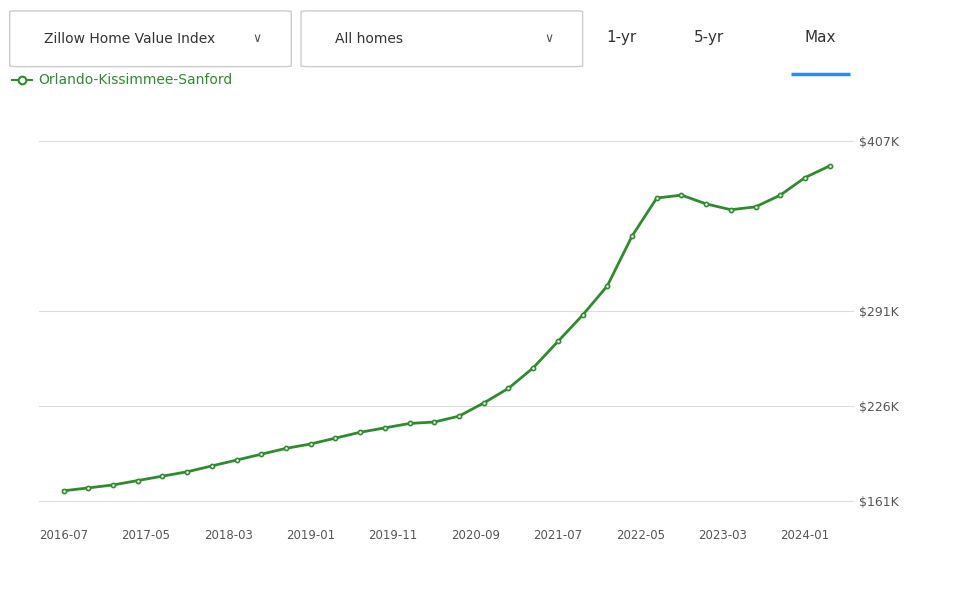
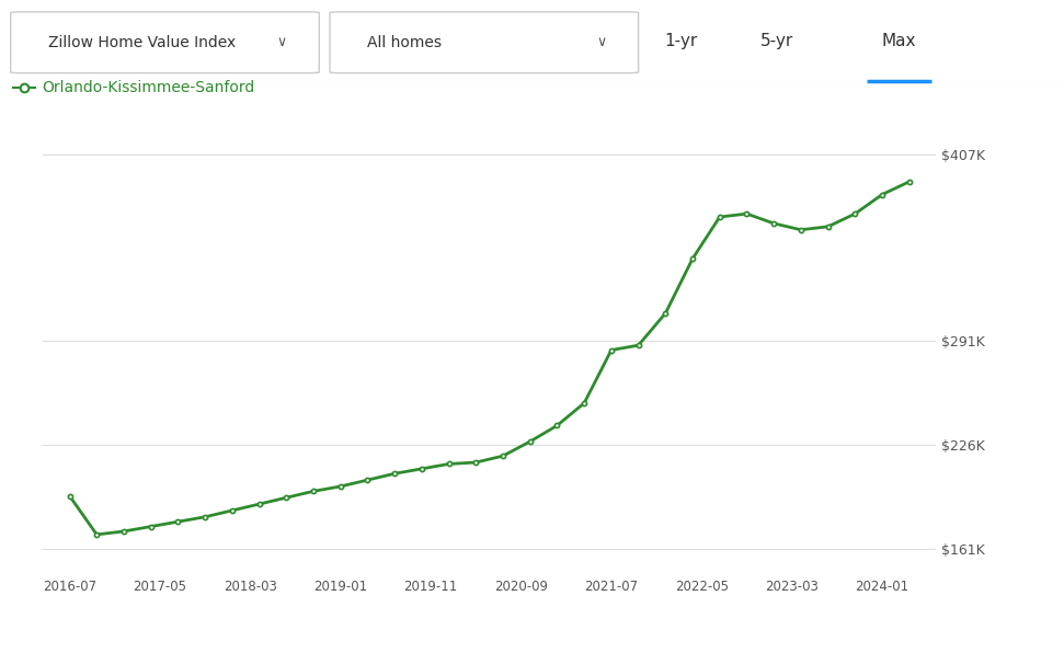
2016-07: $168K -> $194K
2021-07: $270K -> $285K
